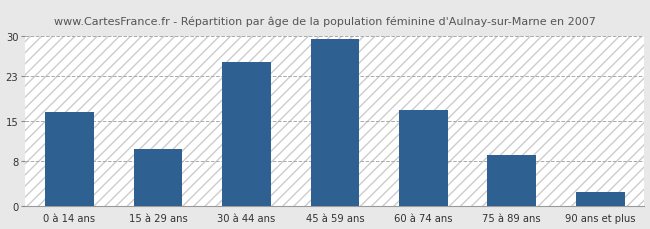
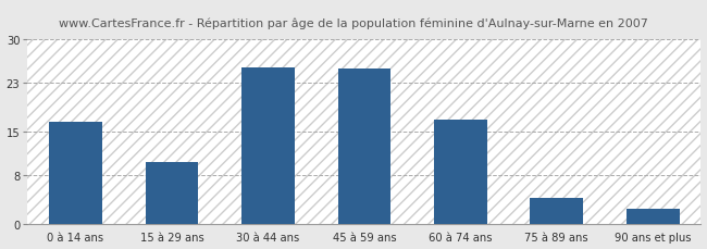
45 à 59 ans: 29.5 -> 25.2
75 à 89 ans: 9.0 -> 4.2
